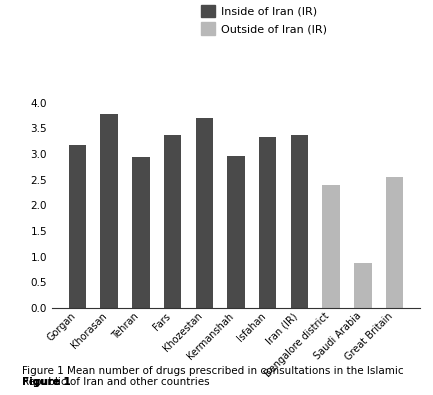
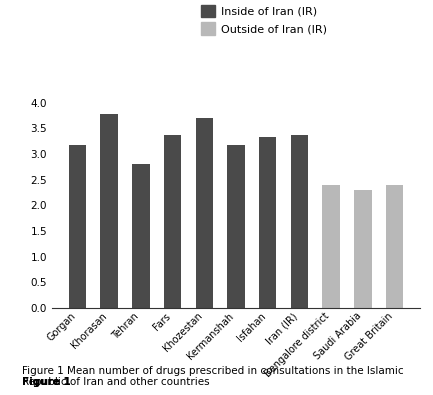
Tehran: 2.94 -> 2.80
Kermanshah: 2.96 -> 3.17
Saudi Arabia: 0.88 -> 2.30
Great Britain: 2.56 -> 2.40
